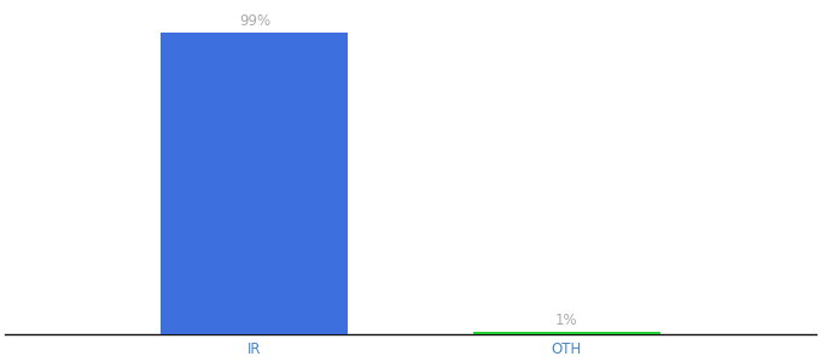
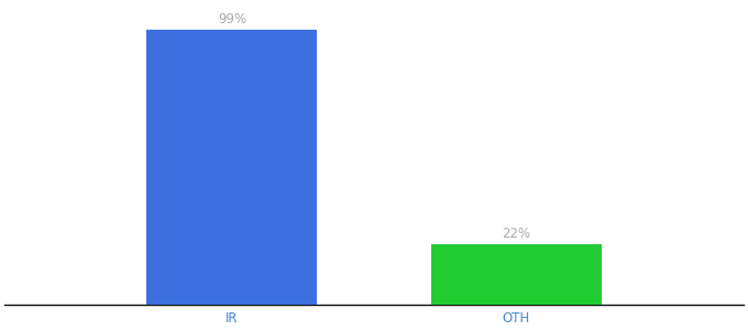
OTH: 1% -> 22%
